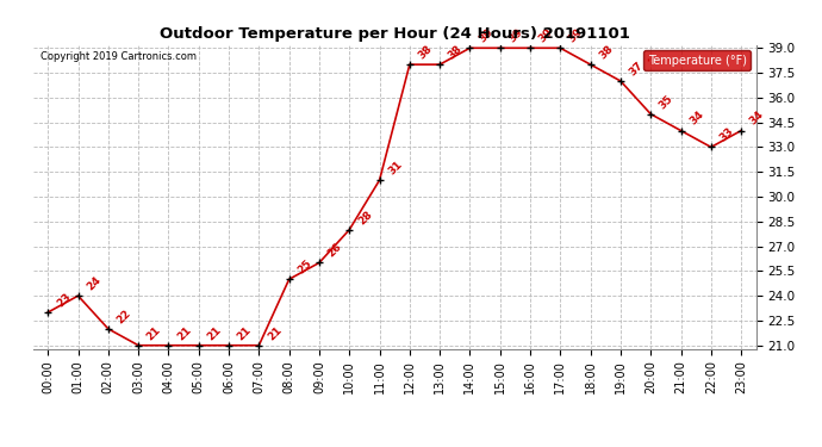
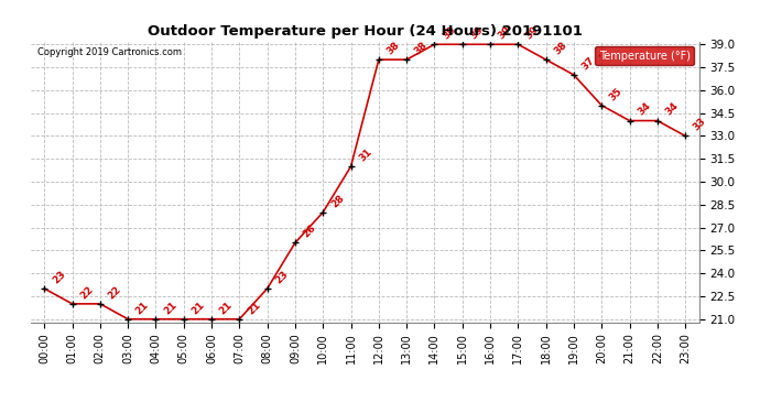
01:00: 24 -> 22
08:00: 25 -> 23
22:00: 33 -> 34
23:00: 34 -> 33
